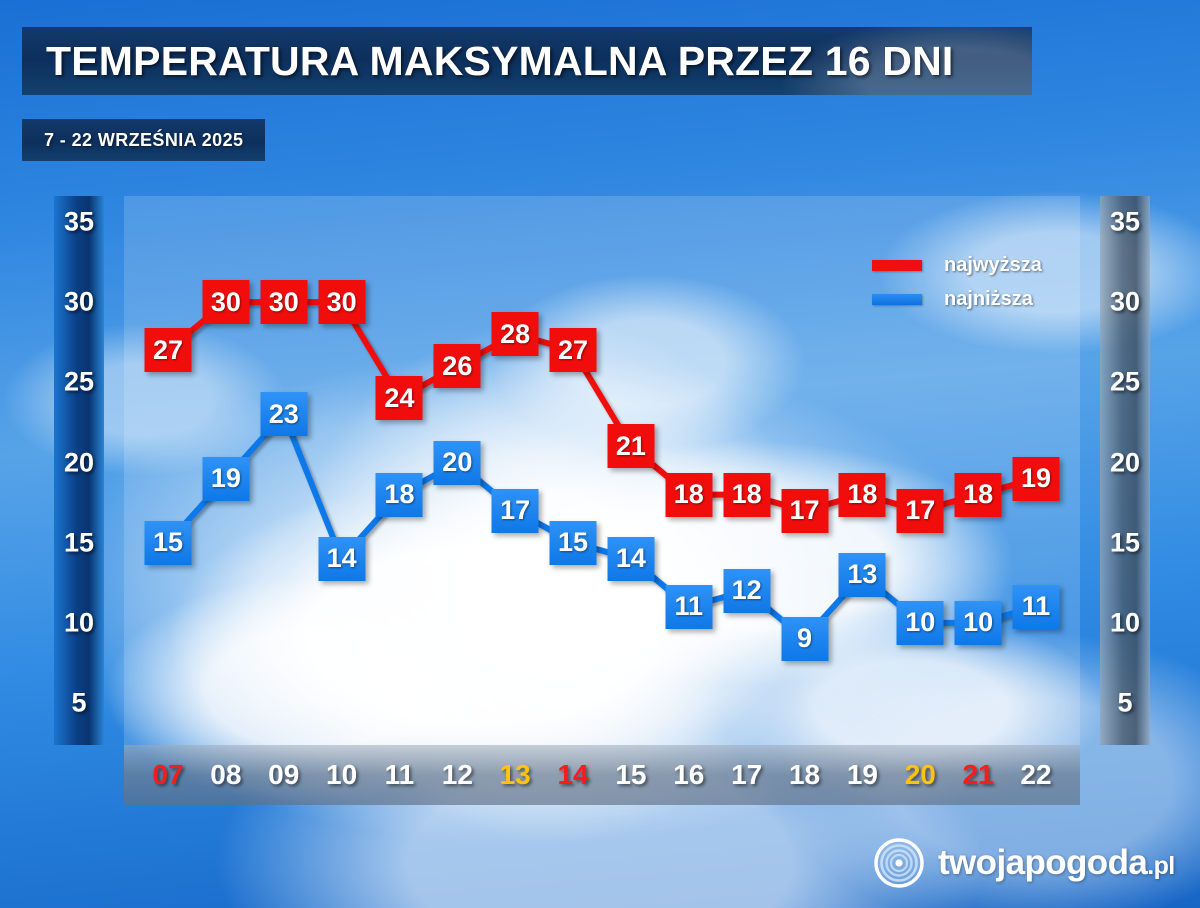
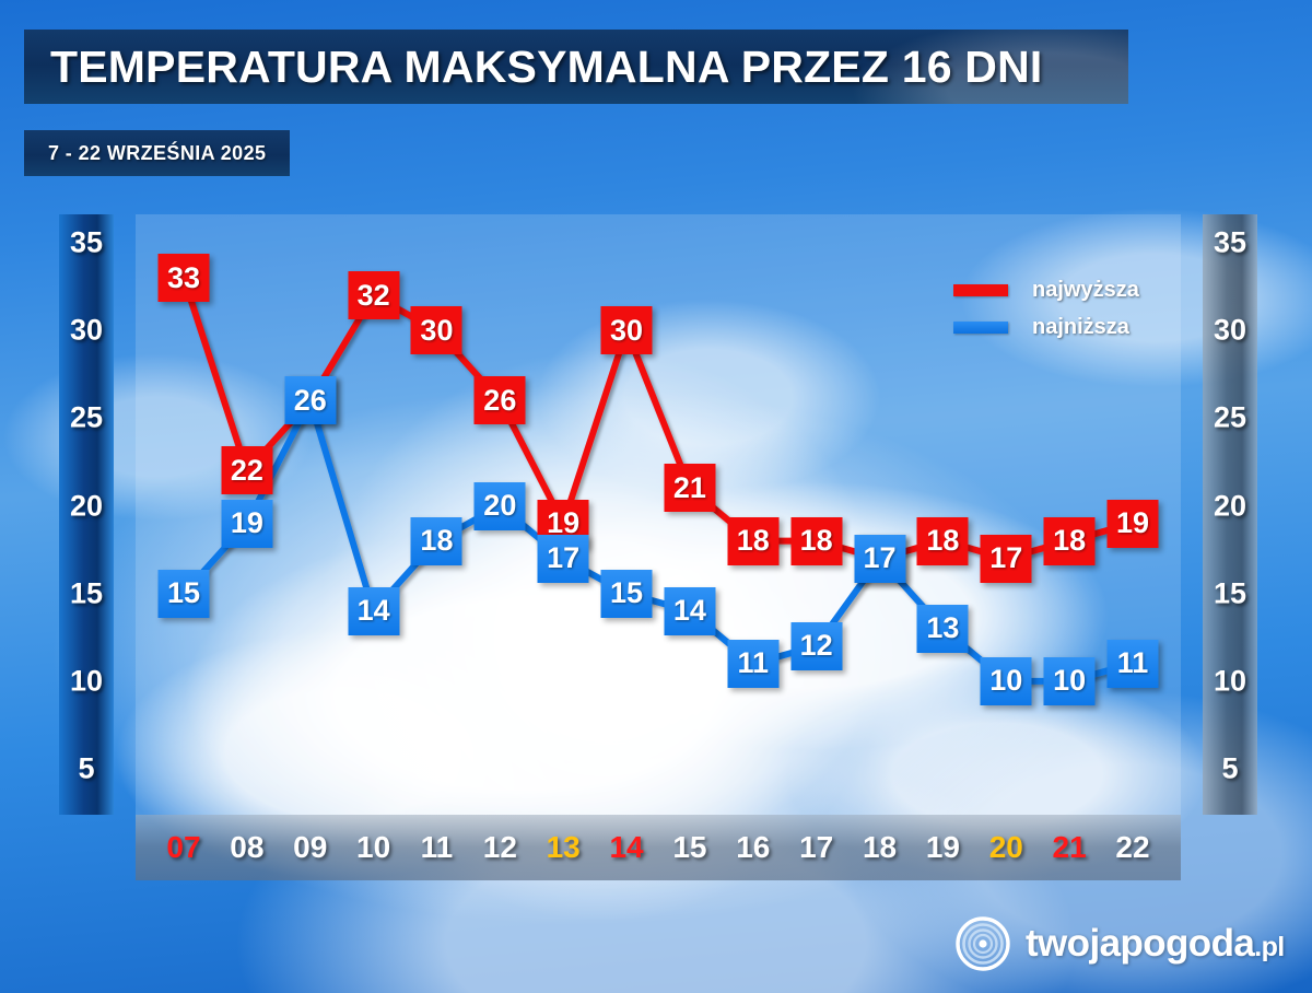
najwyższa/07: 27 -> 33
najwyższa/08: 30 -> 22
najwyższa/09: 30 -> 26
najniższa/09: 23 -> 26
najwyższa/10: 30 -> 32
najwyższa/11: 24 -> 30
najwyższa/13: 28 -> 19
najwyższa/14: 27 -> 30
najniższa/18: 9 -> 17
